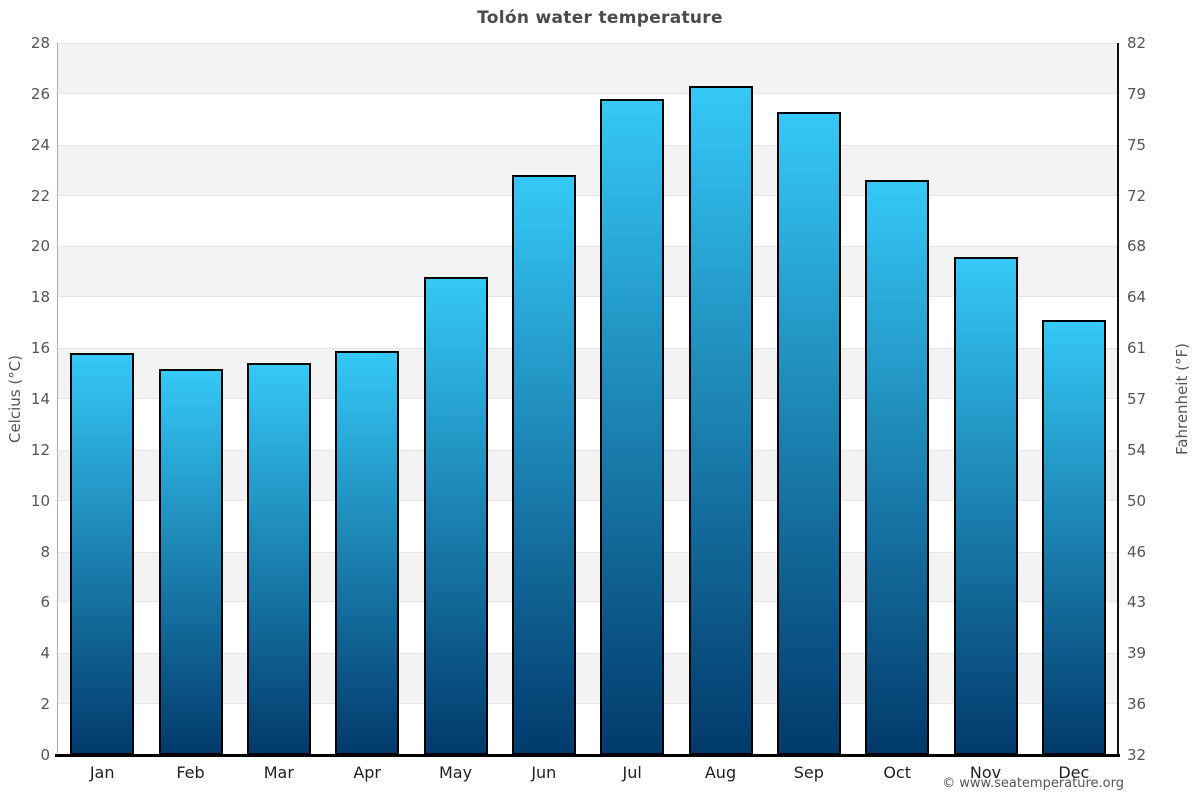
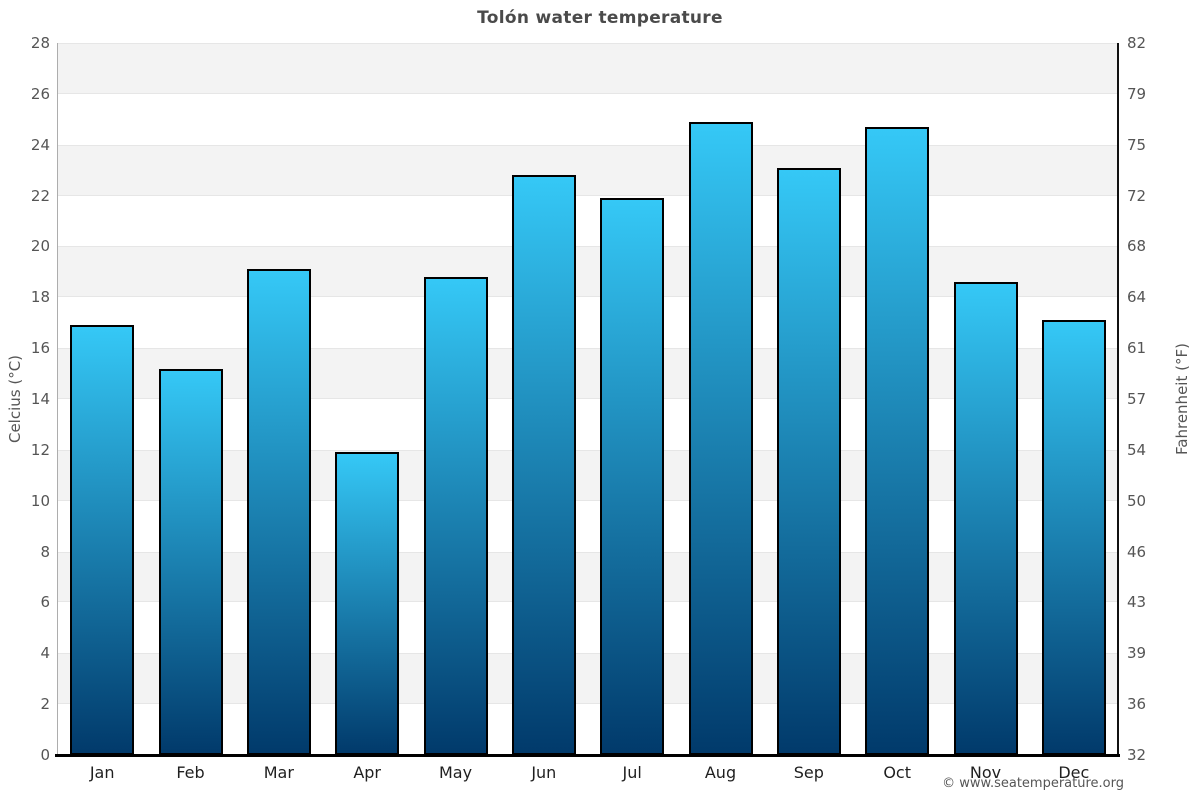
Jan: 15.8 -> 16.9
Mar: 15.4 -> 19.1
Apr: 15.9 -> 11.9
Jul: 25.8 -> 21.9
Aug: 26.3 -> 24.9
Sep: 25.3 -> 23.1
Oct: 22.6 -> 24.7
Nov: 19.6 -> 18.6
